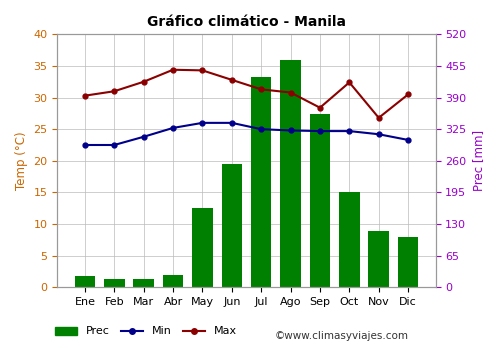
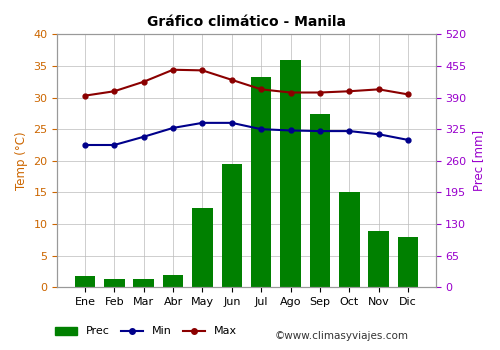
Max/Sep: 28.4 -> 30.8
Max/Oct: 32.4 -> 31.0
Max/Nov: 26.8 -> 31.3
